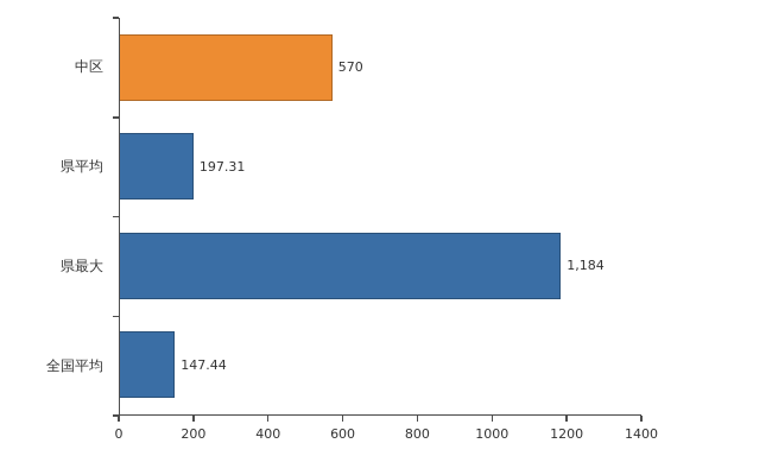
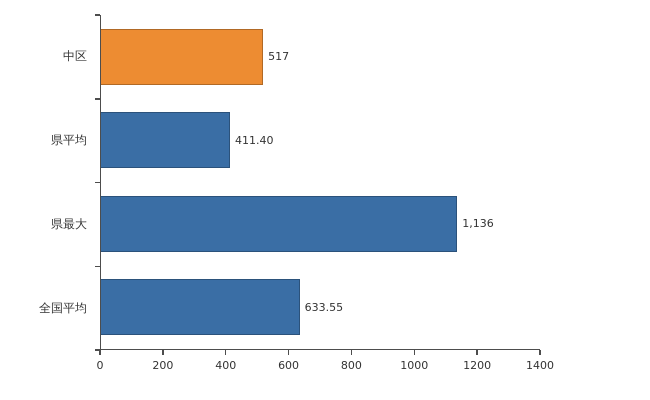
中区: 570 -> 517
県平均: 197.31 -> 411.40
県最大: 1,184 -> 1,136
全国平均: 147.44 -> 633.55
